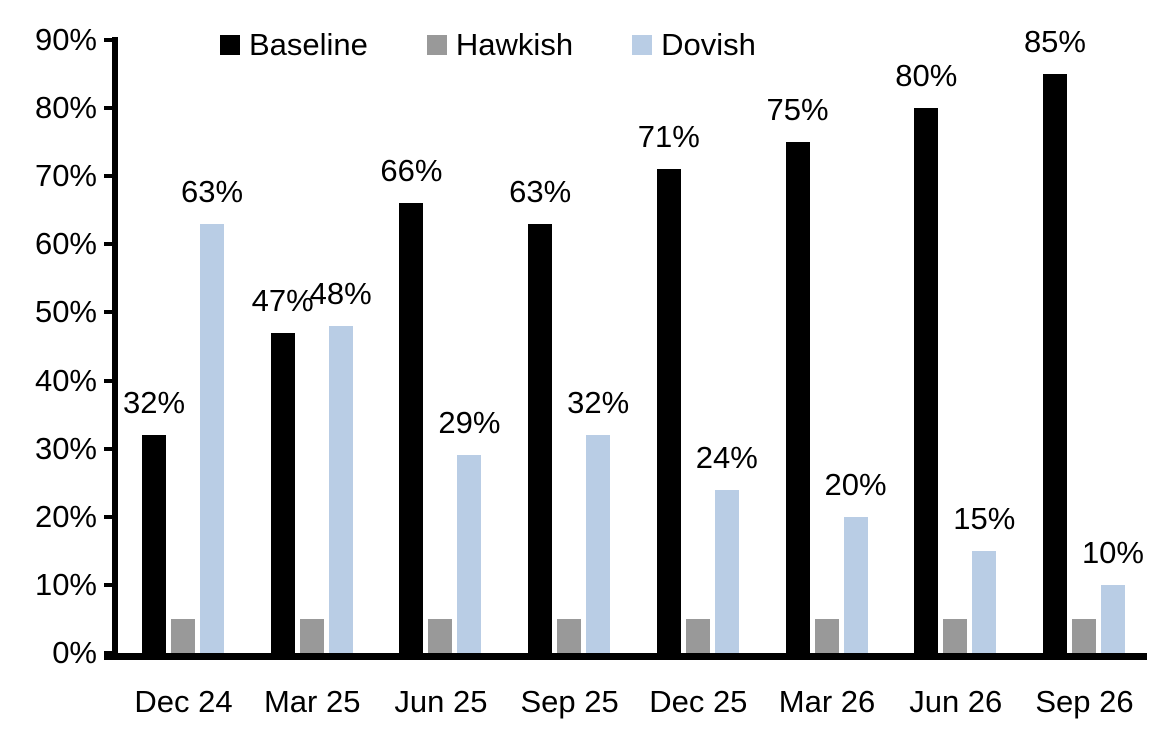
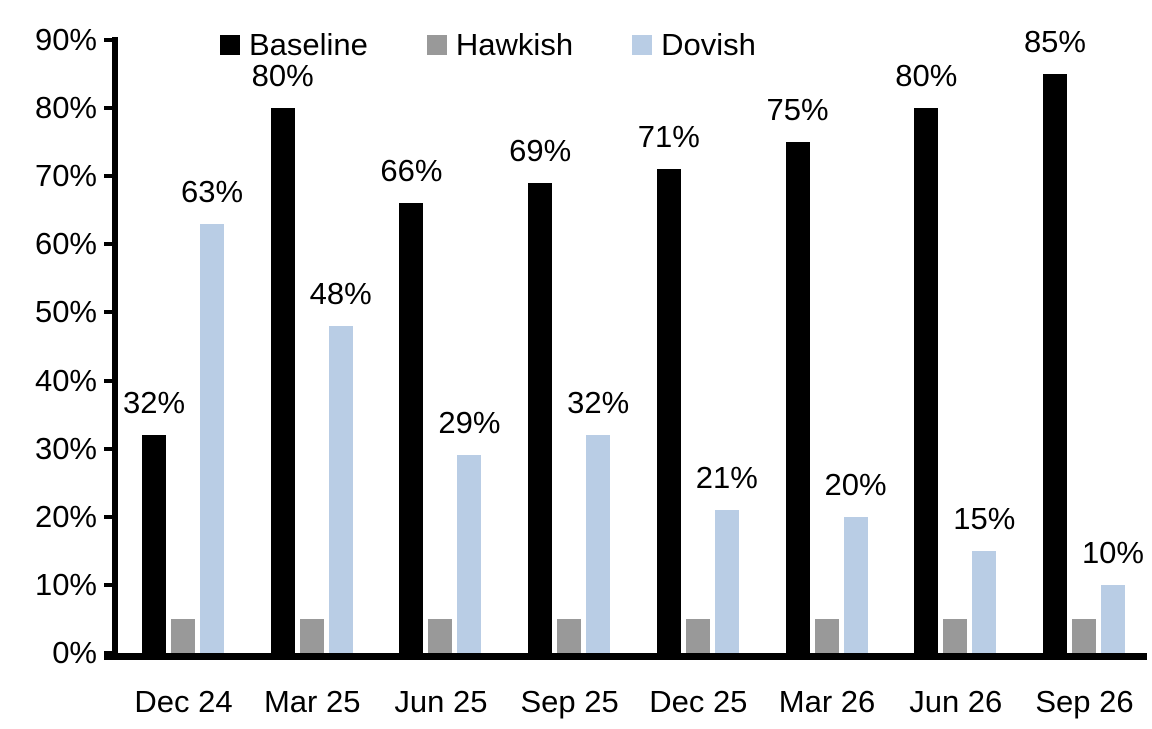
Baseline/Mar 25: 47% -> 80%
Baseline/Sep 25: 63% -> 69%
Dovish/Dec 25: 24% -> 21%
